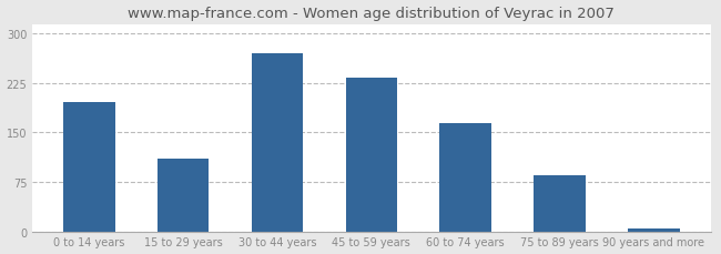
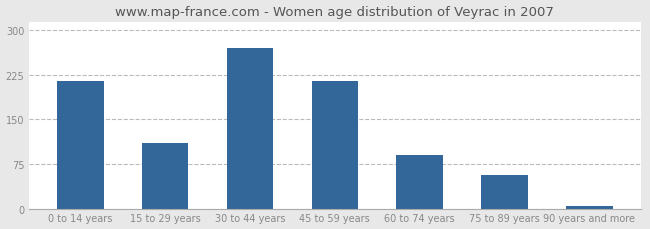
0 to 14 years: 196 -> 215
45 to 59 years: 234 -> 215
60 to 74 years: 164 -> 90
75 to 89 years: 86 -> 57
